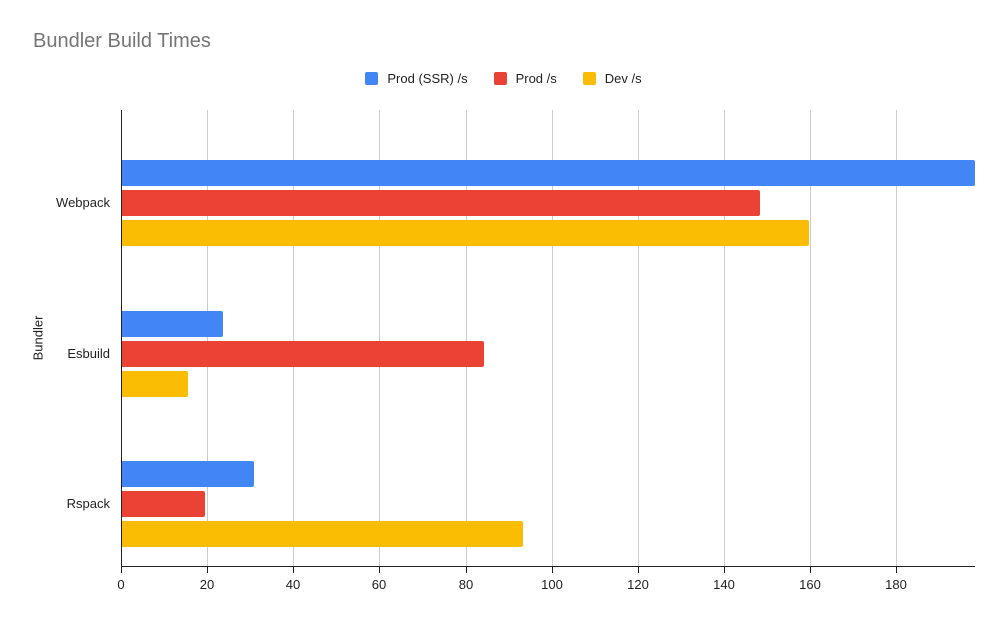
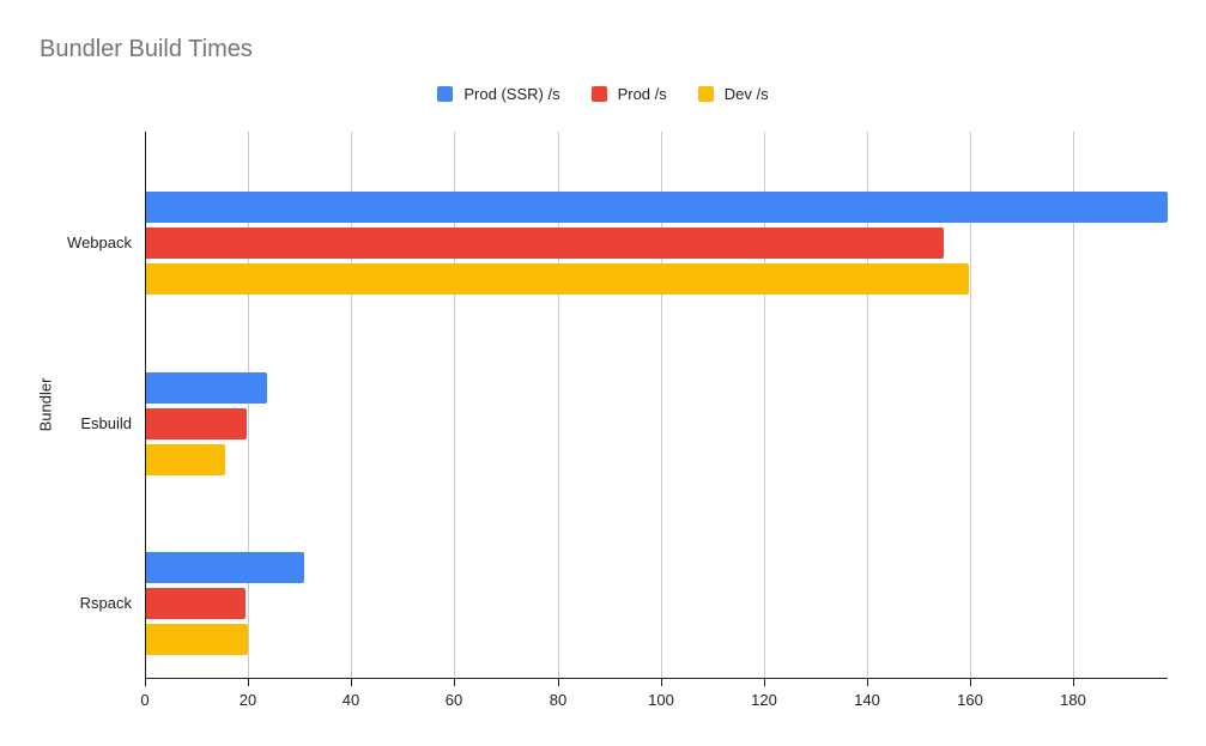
Prod /s/Webpack: 148 -> 154
Prod /s/Esbuild: 84 -> 19
Dev /s/Rspack: 93 -> 20
